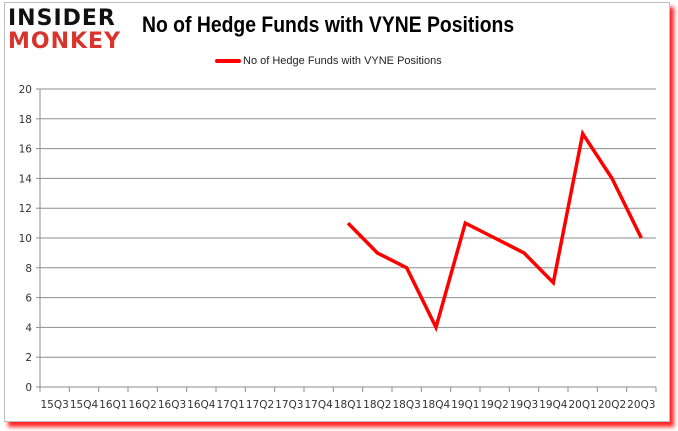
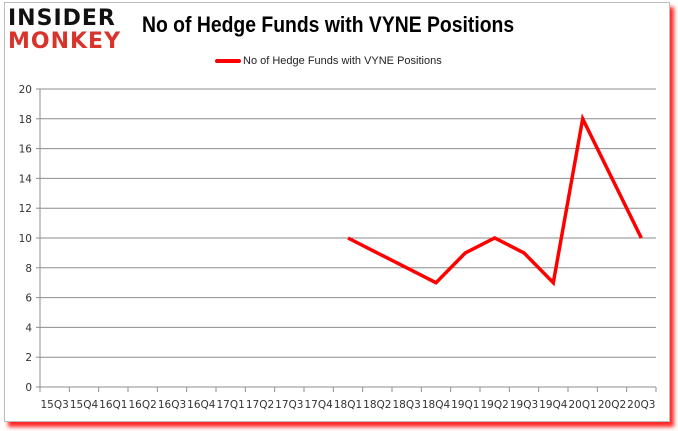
18Q1: 11 -> 10
18Q4: 4 -> 7
19Q1: 11 -> 9
20Q1: 17 -> 18
